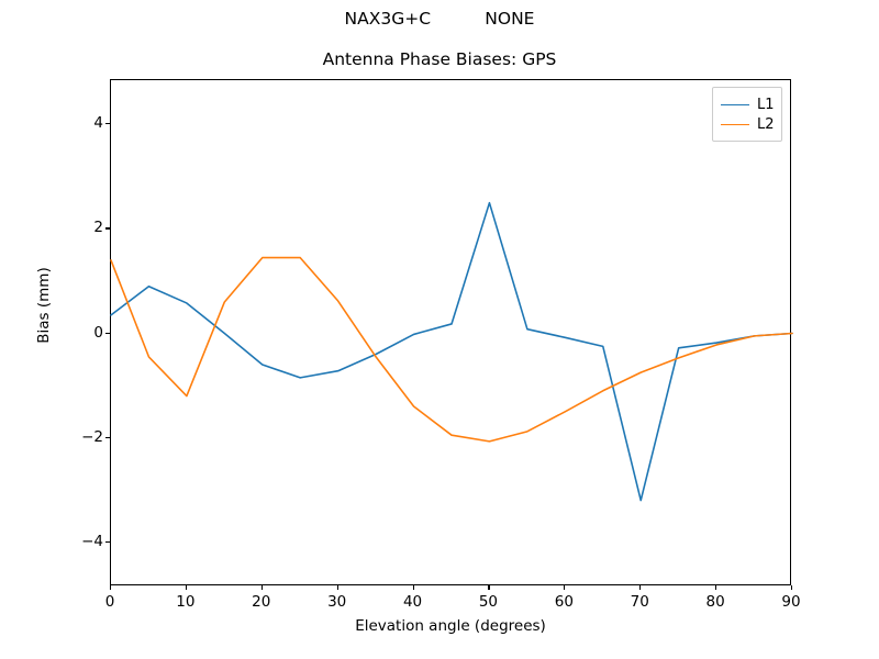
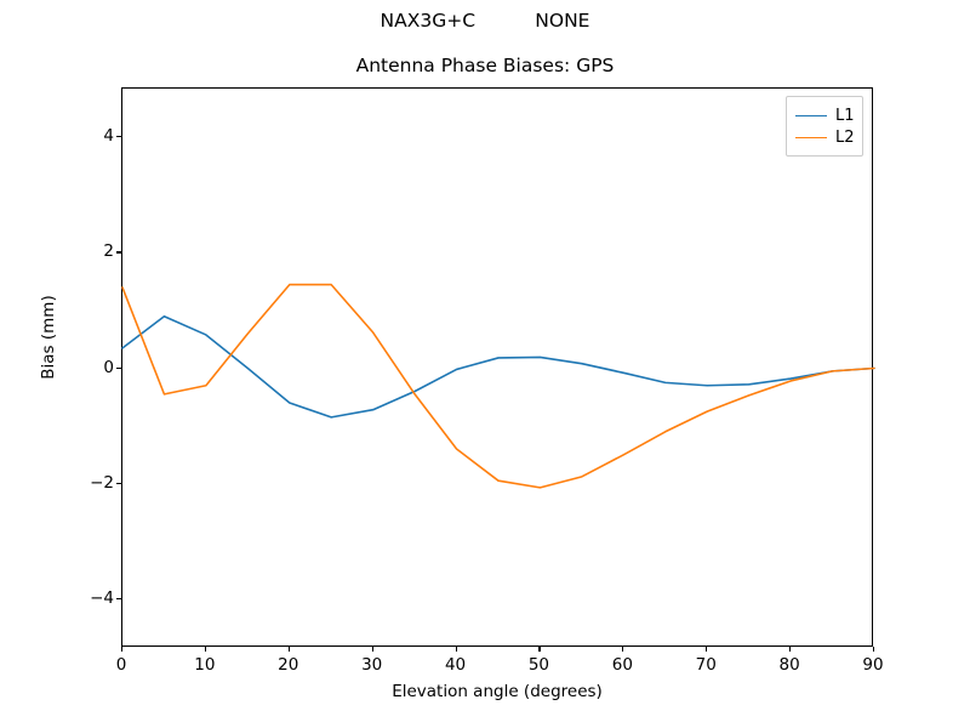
L2/10: -1.2 -> -0.3
L1/50: 2.5 -> 0.2
L1/70: -3.2 -> -0.3
